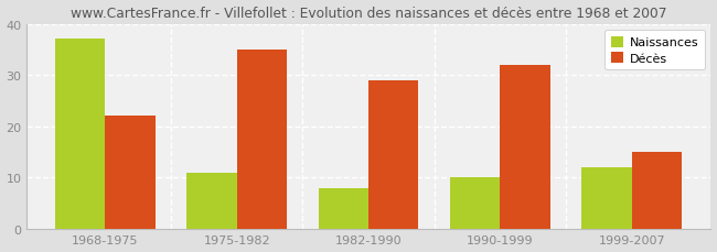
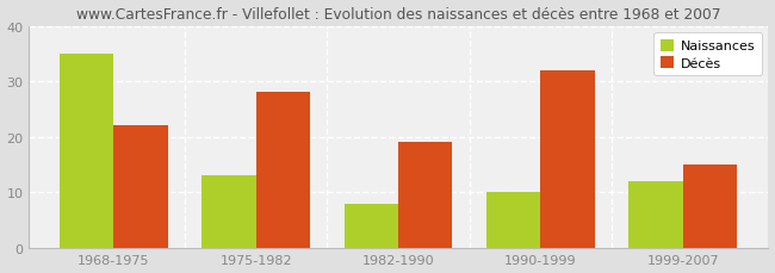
Naissances/1968-1975: 37 -> 35
Naissances/1975-1982: 11 -> 13
Décès/1975-1982: 35 -> 28
Décès/1982-1990: 29 -> 19
